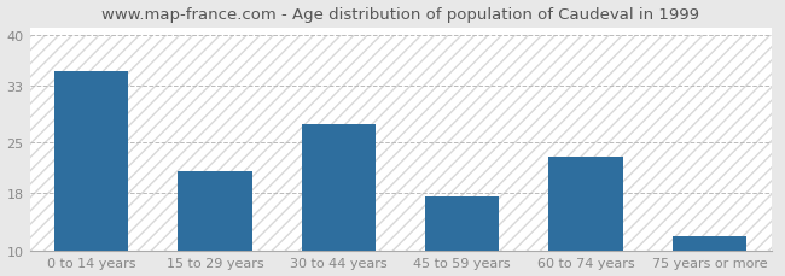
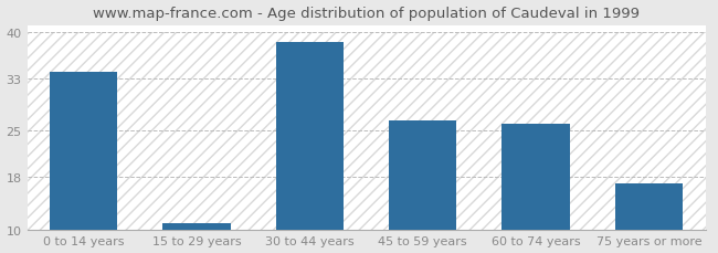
0 to 14 years: 35.0 -> 34.0
15 to 29 years: 21.0 -> 11.0
30 to 44 years: 27.6 -> 38.5
45 to 59 years: 17.6 -> 26.5
60 to 74 years: 23.0 -> 26.0
75 years or more: 12.0 -> 17.0
